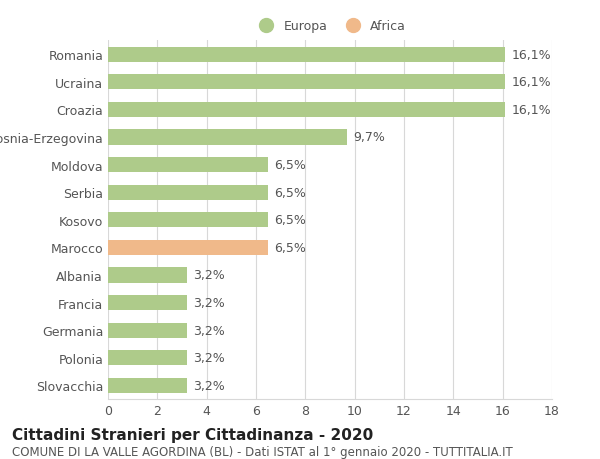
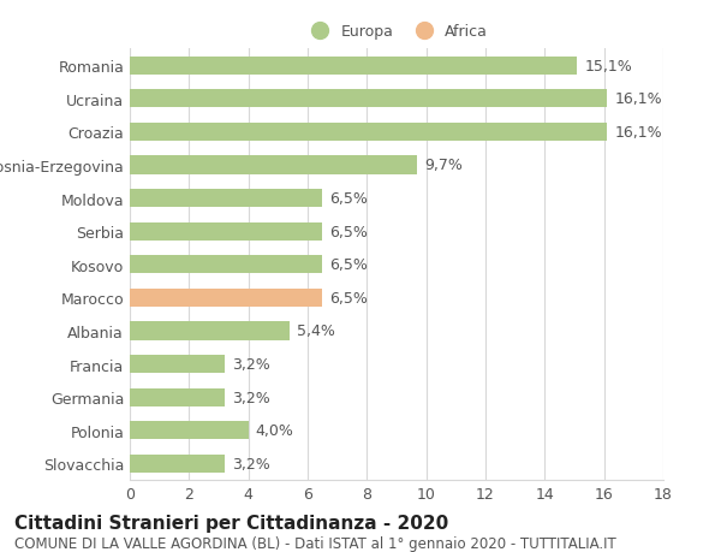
Romania: 16,1% -> 15,1%
Albania: 3,2% -> 5,4%
Polonia: 3,2% -> 4,0%
